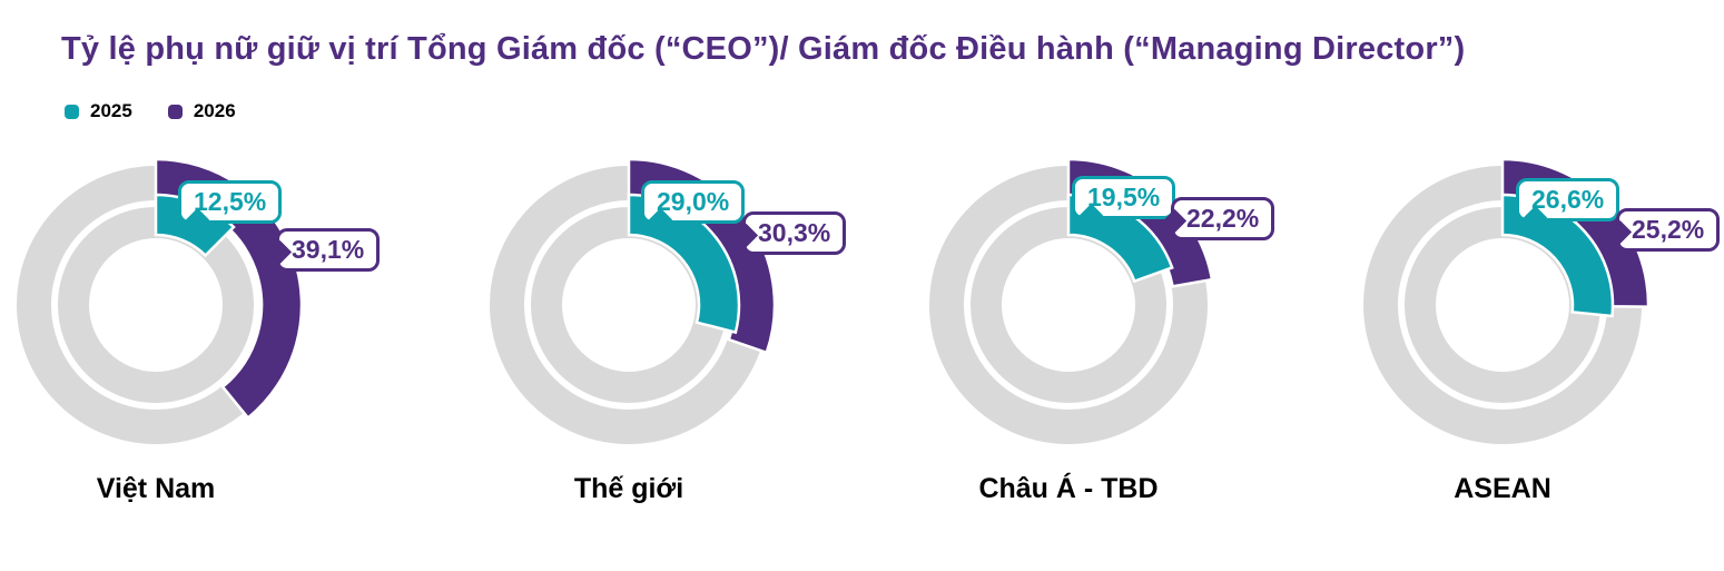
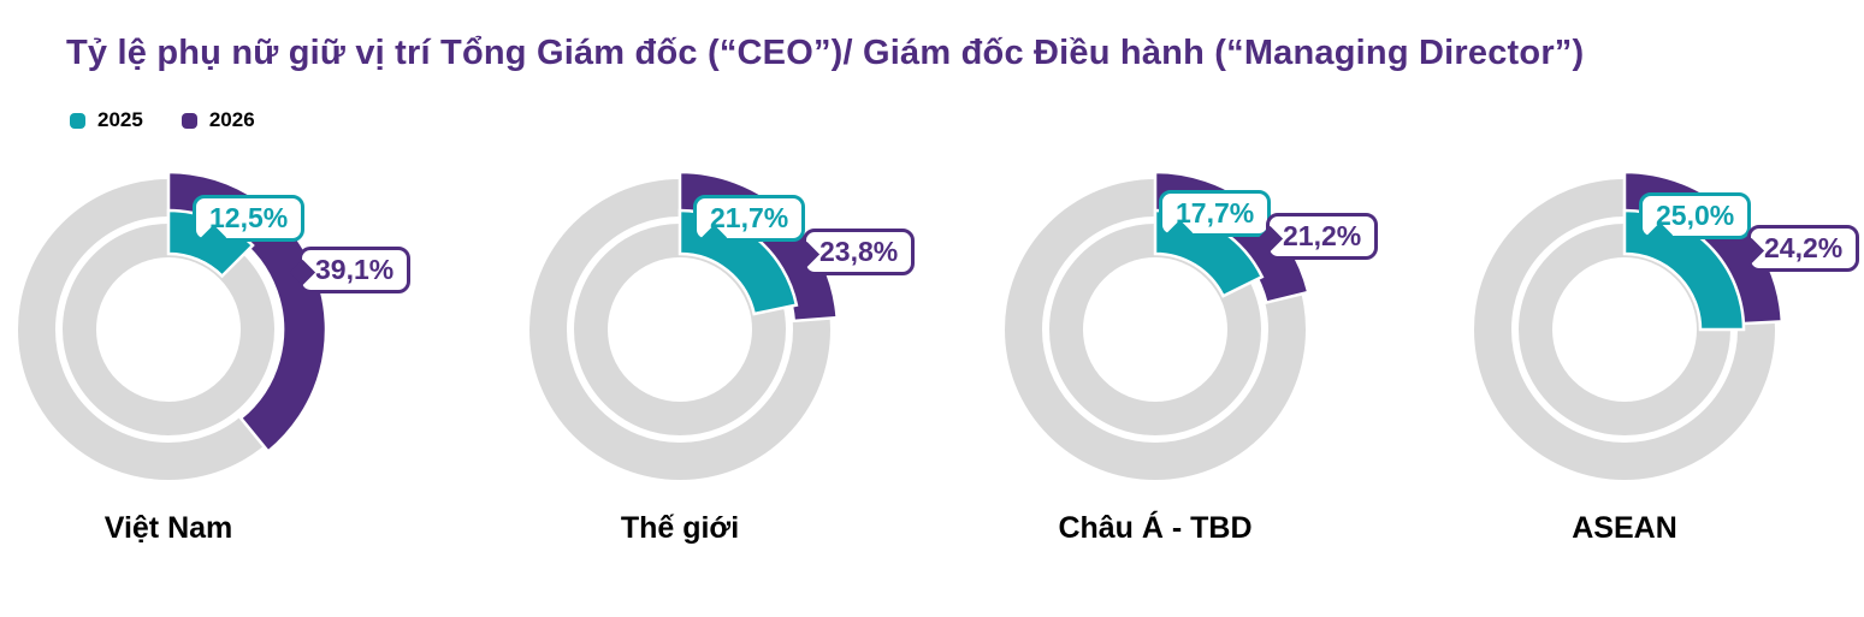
2025/Thế giới: 29,0% -> 21,7%
2026/Thế giới: 30,3% -> 23,8%
2025/Châu Á - TBD: 19,5% -> 17,7%
2026/Châu Á - TBD: 22,2% -> 21,2%
2025/ASEAN: 26,6% -> 25,0%
2026/ASEAN: 25,2% -> 24,2%
